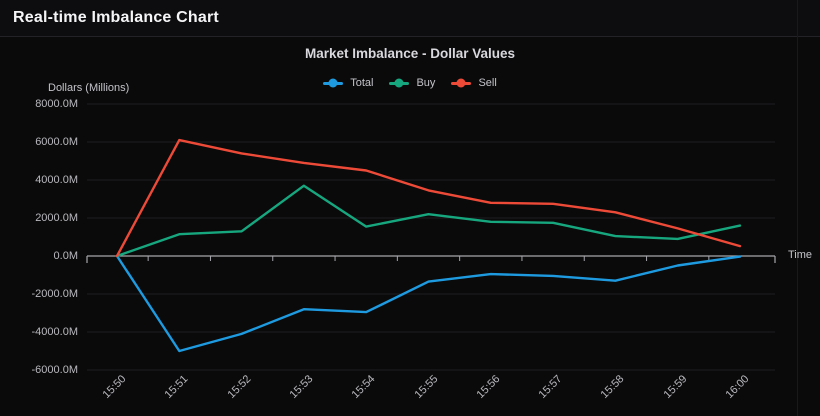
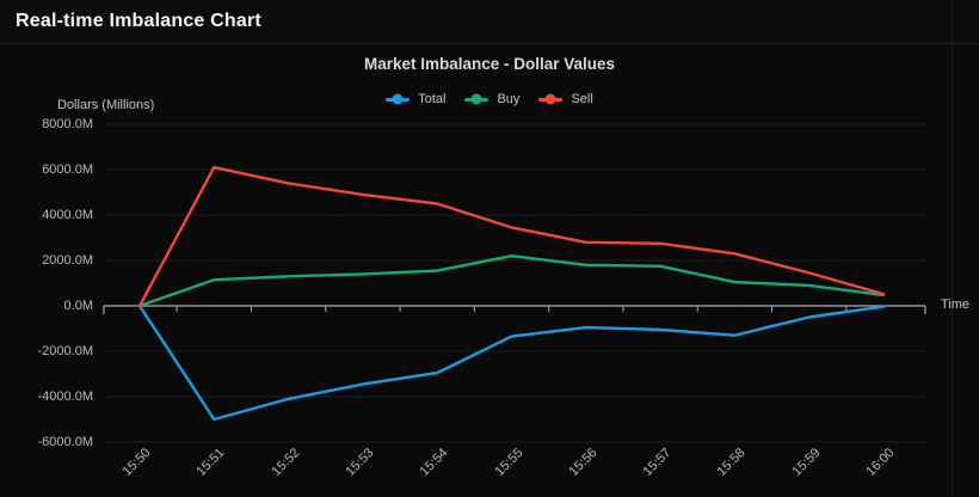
Total/15:53: -2800M -> -3400M
Buy/15:53: 3700M -> 1400M
Buy/16:00: 1600M -> 500M
